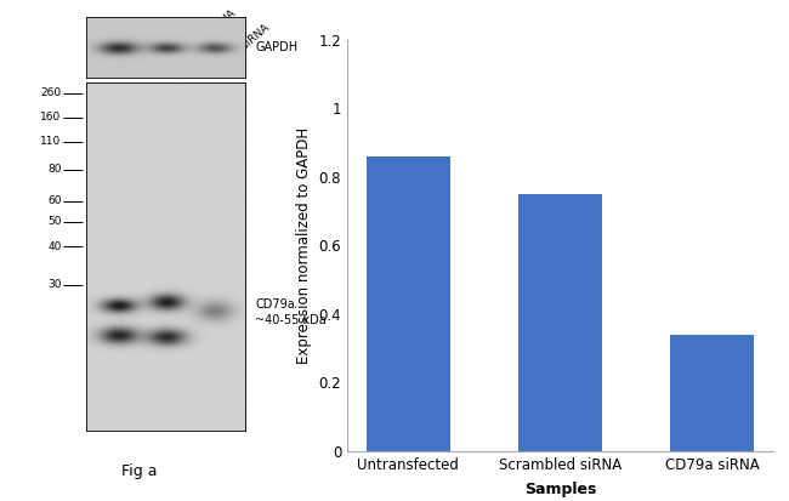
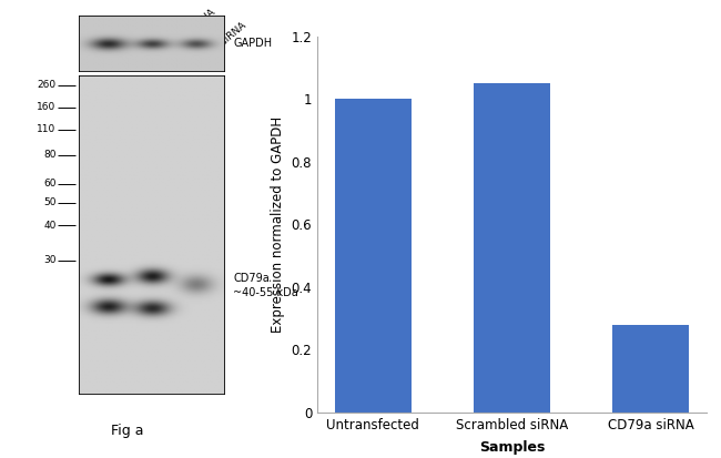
Untransfected: 0.86 -> 1.00
Scrambled siRNA: 0.75 -> 1.05
CD79a siRNA: 0.34 -> 0.28
